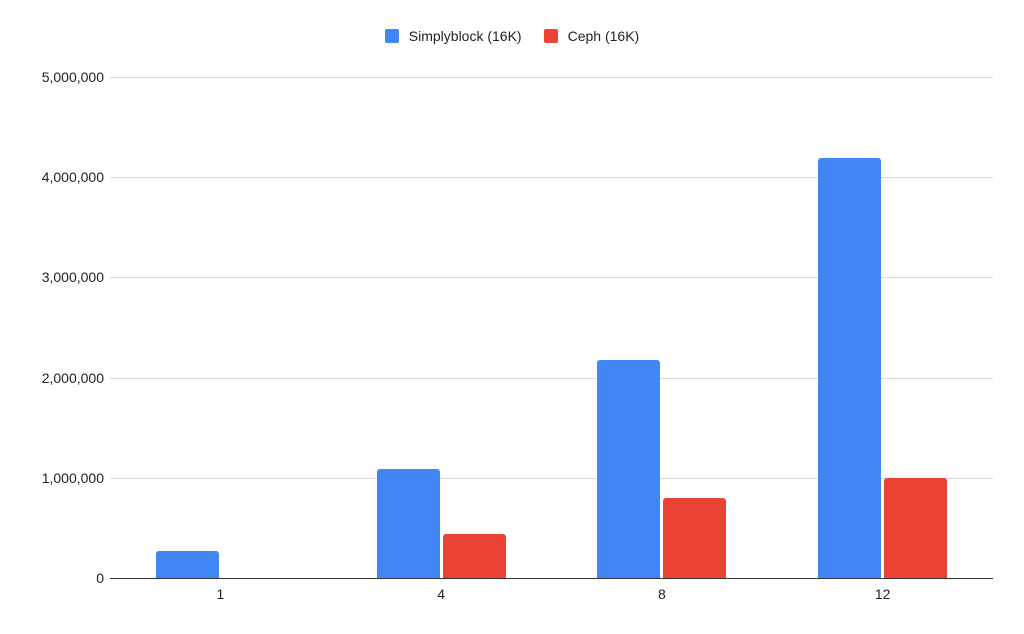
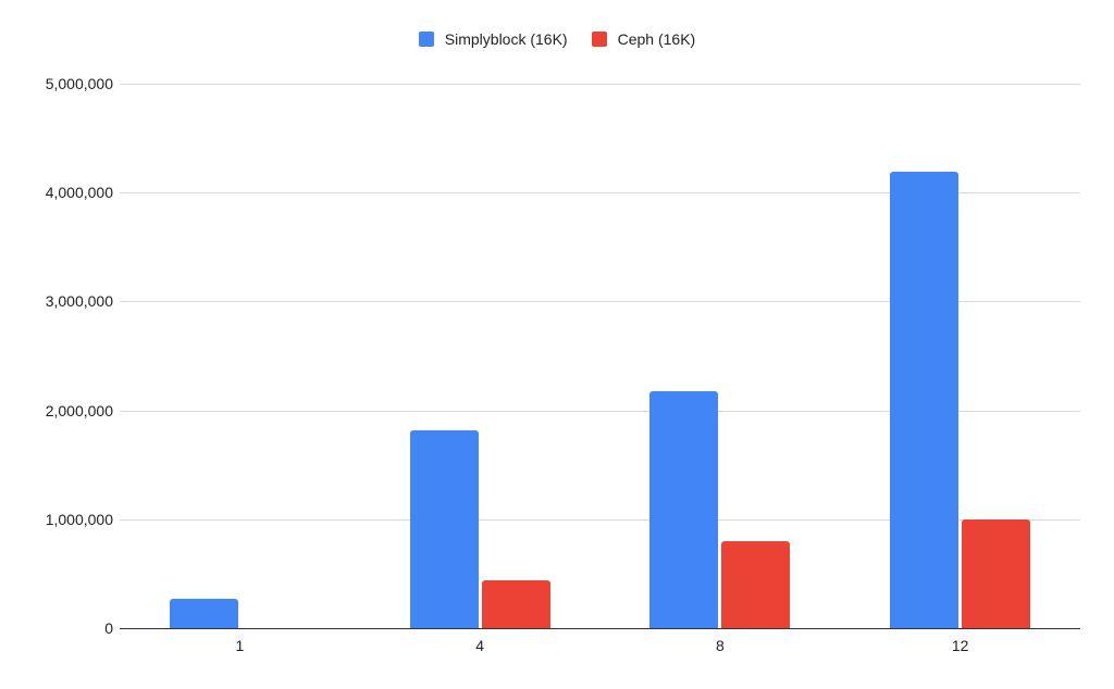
Simplyblock (16K)/4: 1090000 -> 1820000
